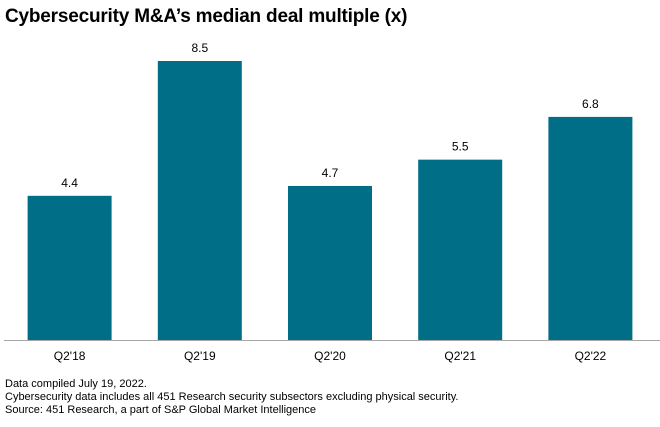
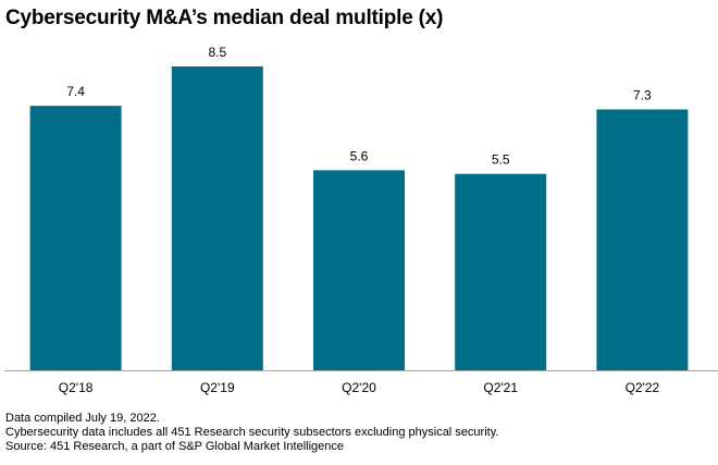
Q2'18: 4.4 -> 7.4
Q2'20: 4.7 -> 5.6
Q2'22: 6.8 -> 7.3
